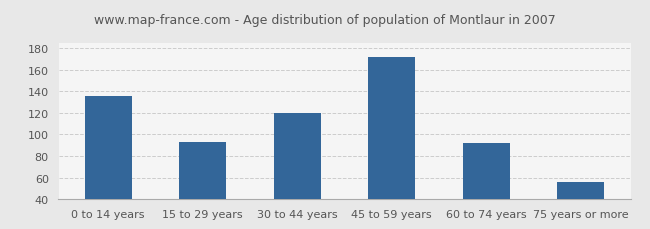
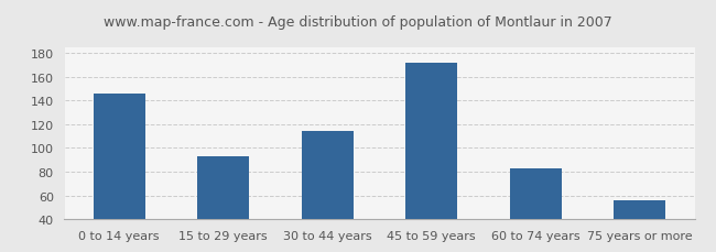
0 to 14 years: 136 -> 146
30 to 44 years: 120 -> 114
60 to 74 years: 92 -> 83
